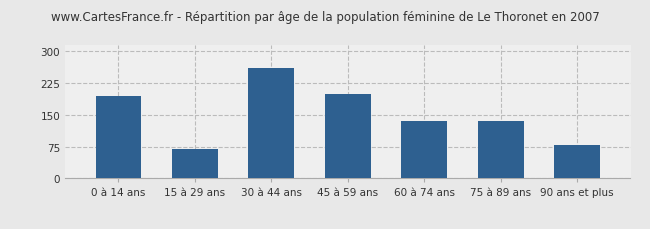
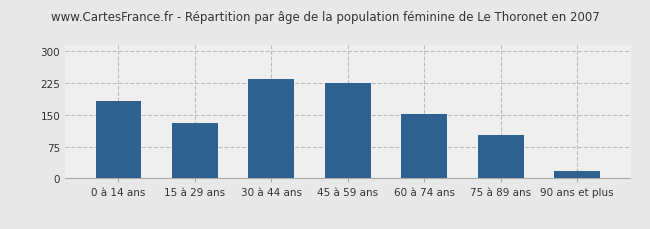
0 à 14 ans: 195 -> 183
15 à 29 ans: 70 -> 130
30 à 44 ans: 260 -> 235
45 à 59 ans: 200 -> 225
60 à 74 ans: 135 -> 151
75 à 89 ans: 135 -> 103
90 ans et plus: 80 -> 18
